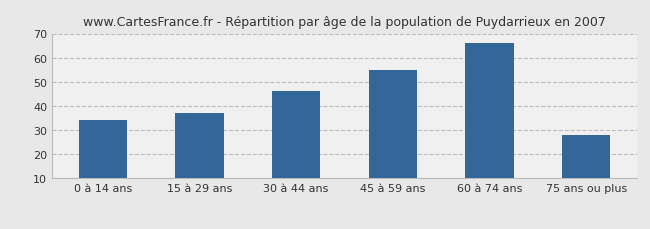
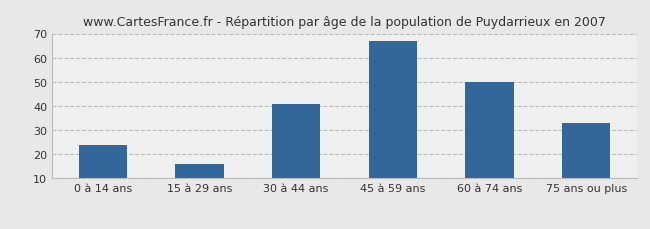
0 à 14 ans: 34 -> 24
15 à 29 ans: 37 -> 16
30 à 44 ans: 46 -> 41
45 à 59 ans: 55 -> 67
60 à 74 ans: 66 -> 50
75 ans ou plus: 28 -> 33
